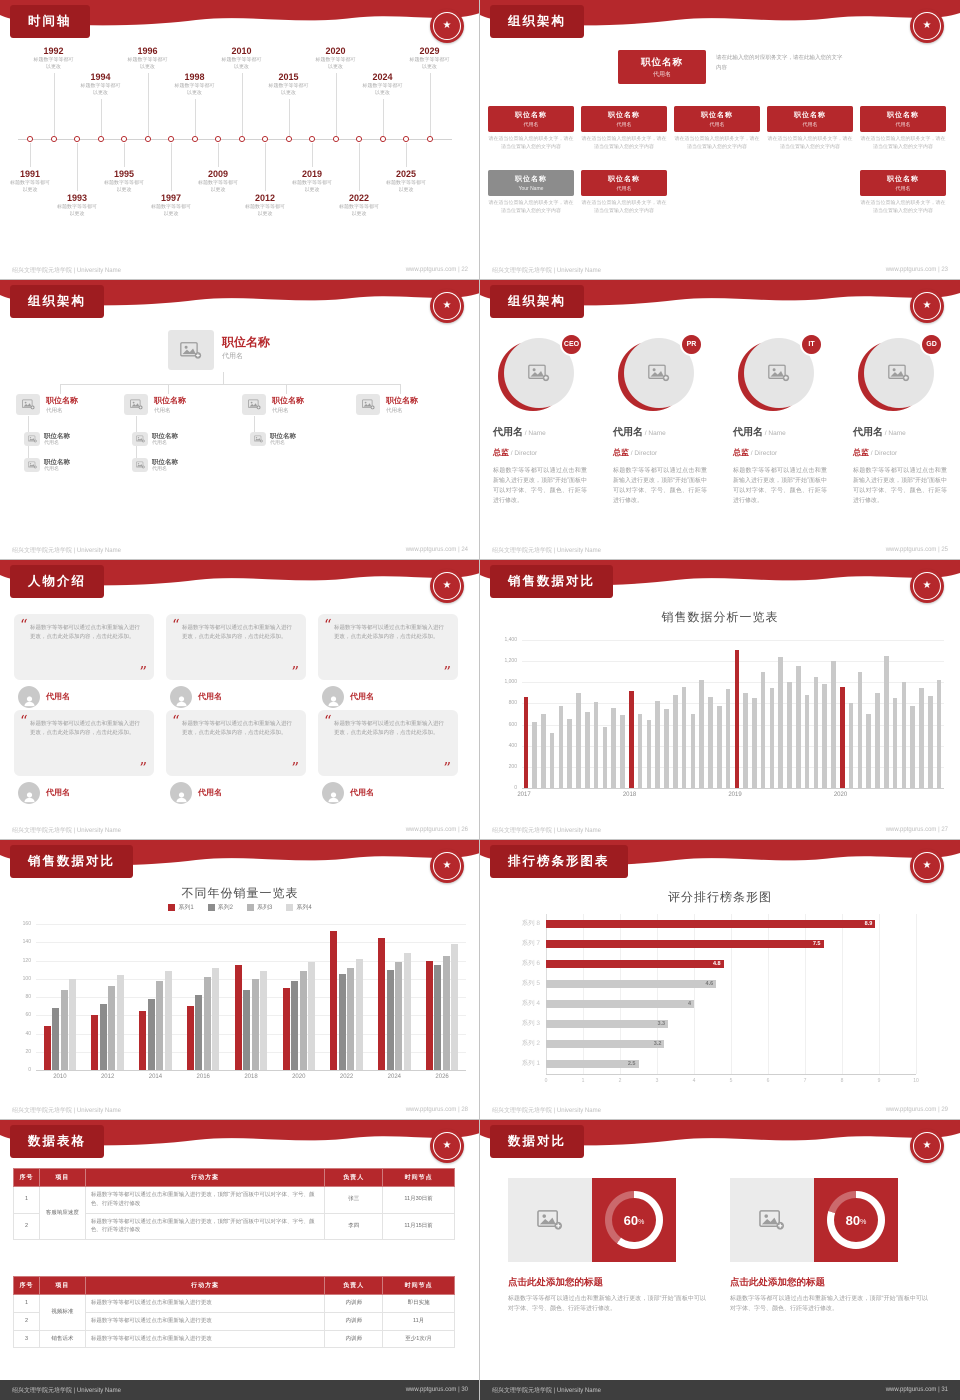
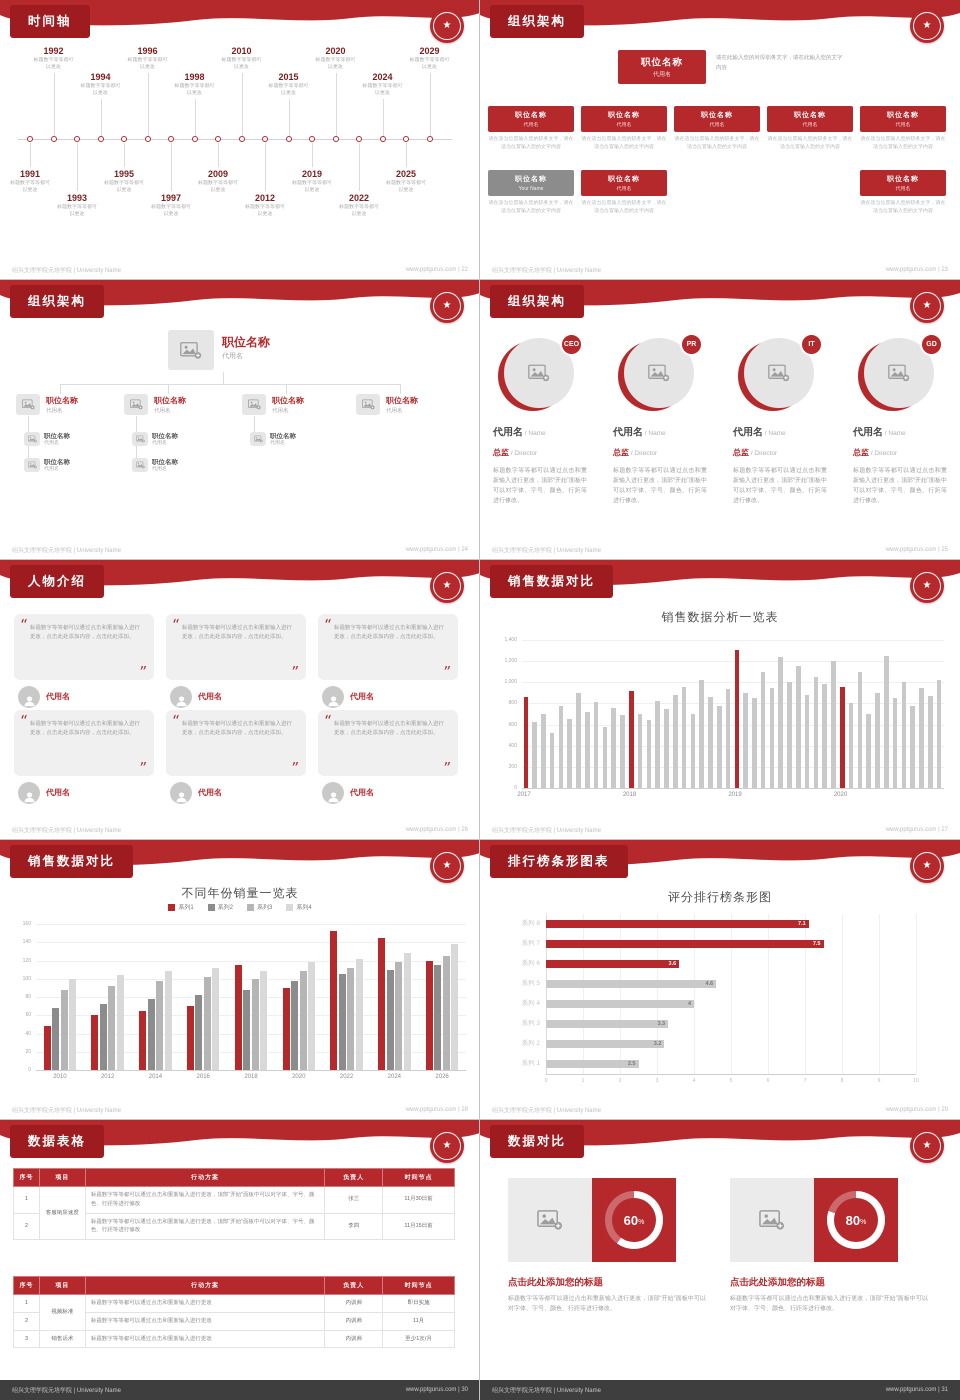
评分排行榜条形图/系列 6: 4.8 -> 3.6
评分排行榜条形图/系列 8: 8.9 -> 7.1
